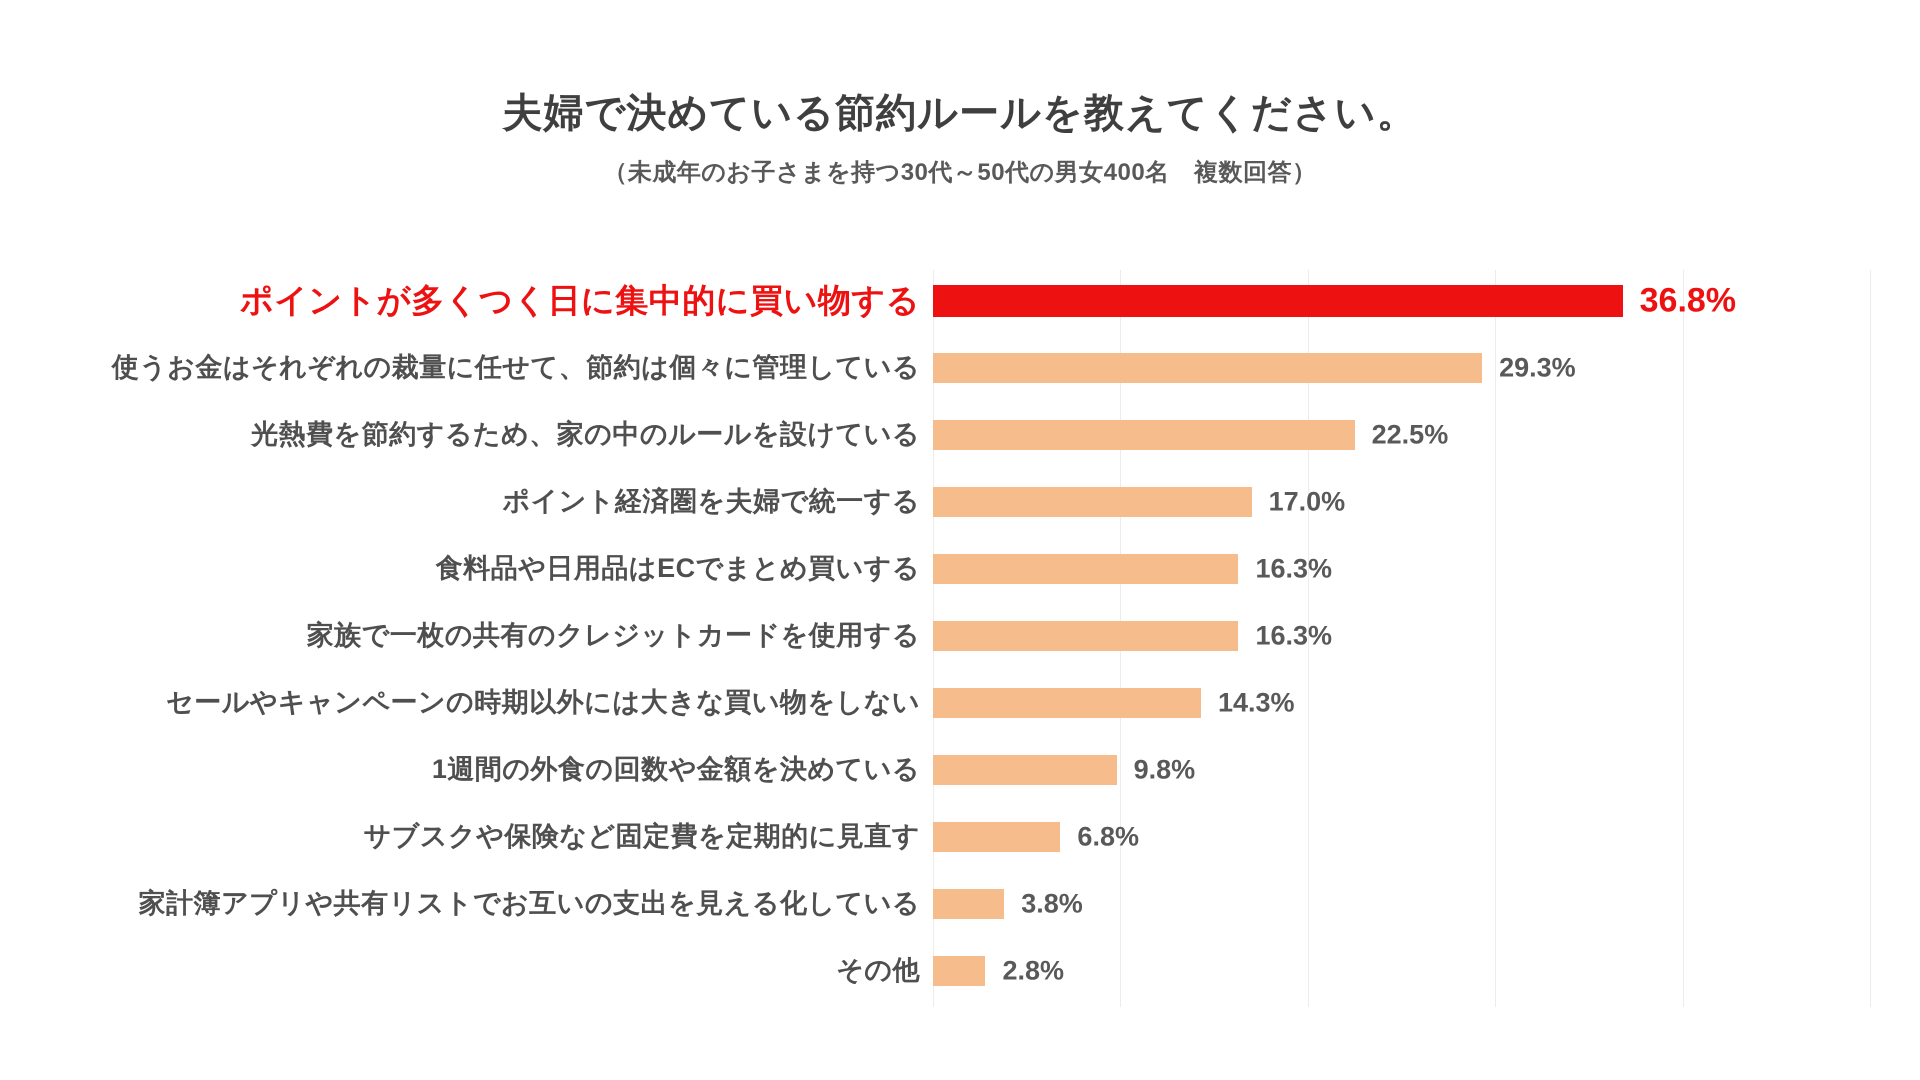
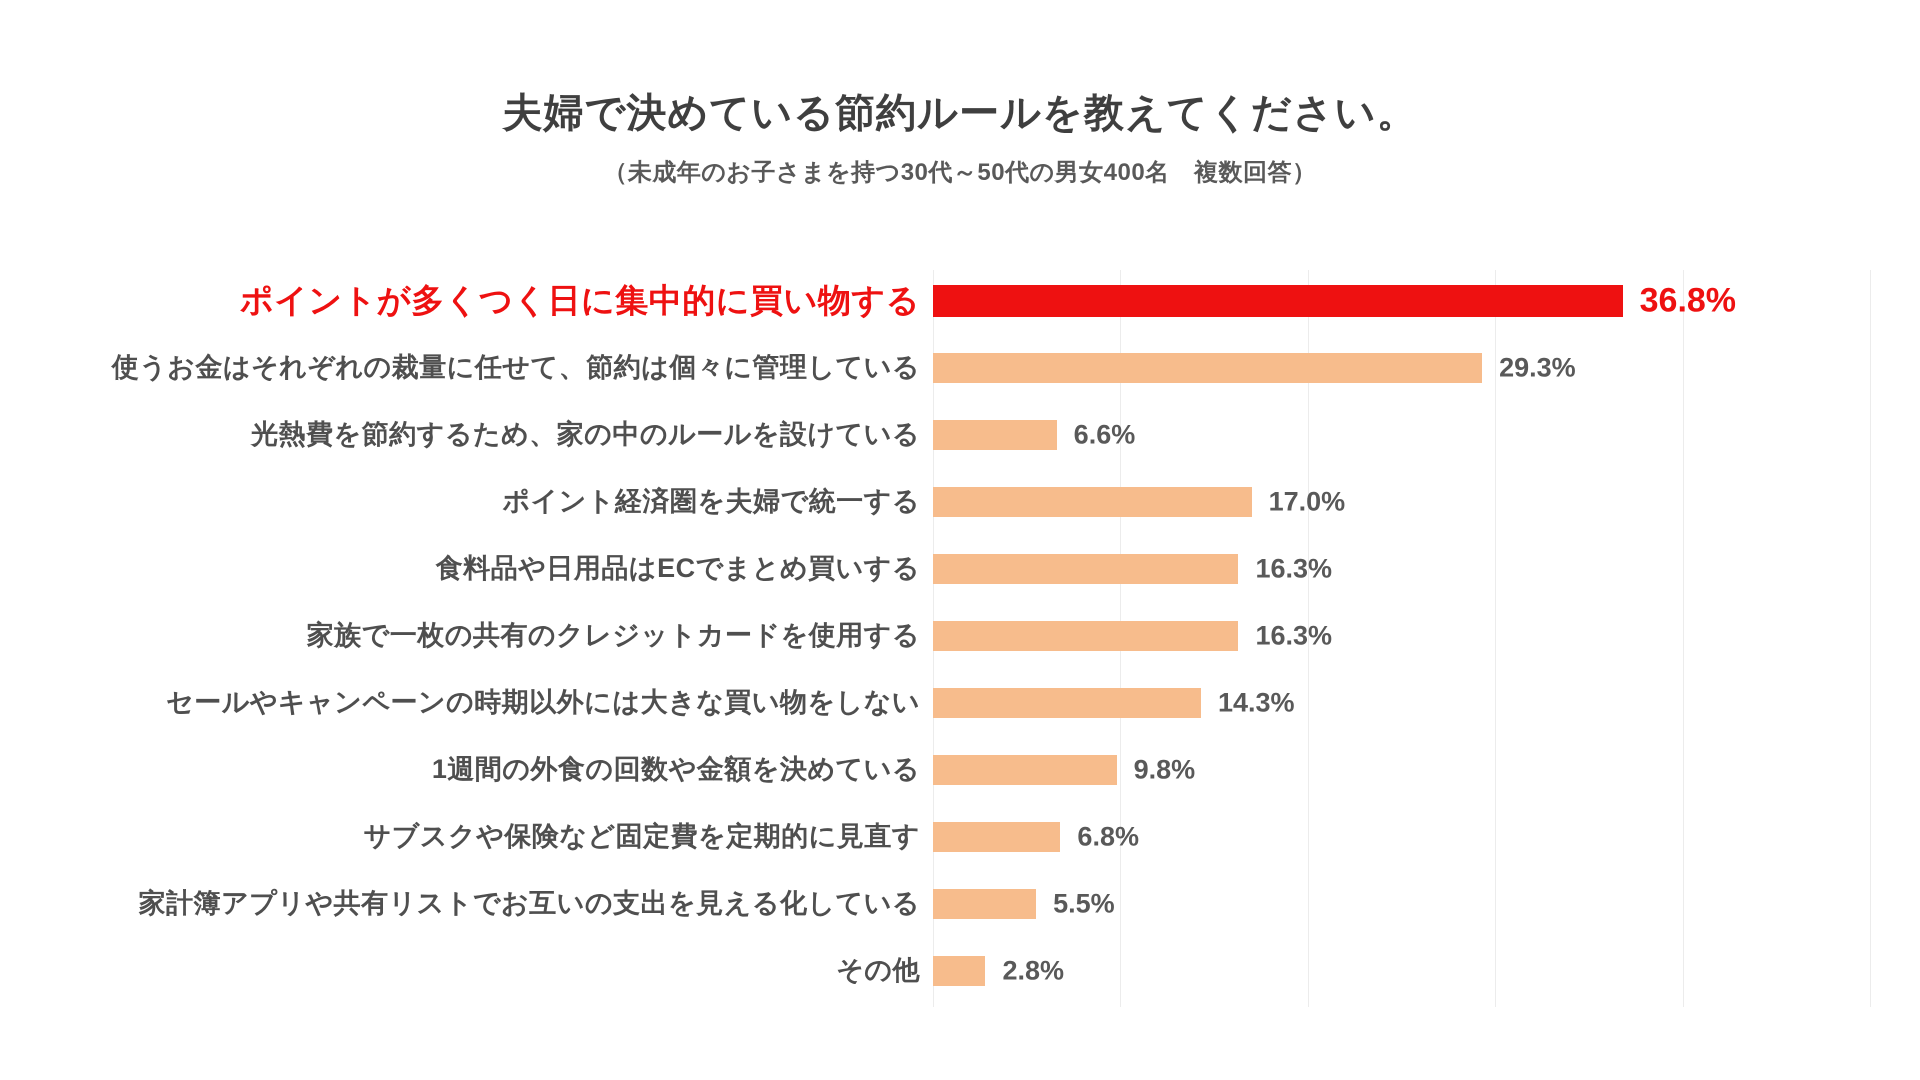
光熱費を節約するため、家の中のルールを設けている: 22.5% -> 6.6%
家計簿アプリや共有リストでお互いの支出を見える化している: 3.8% -> 5.5%
